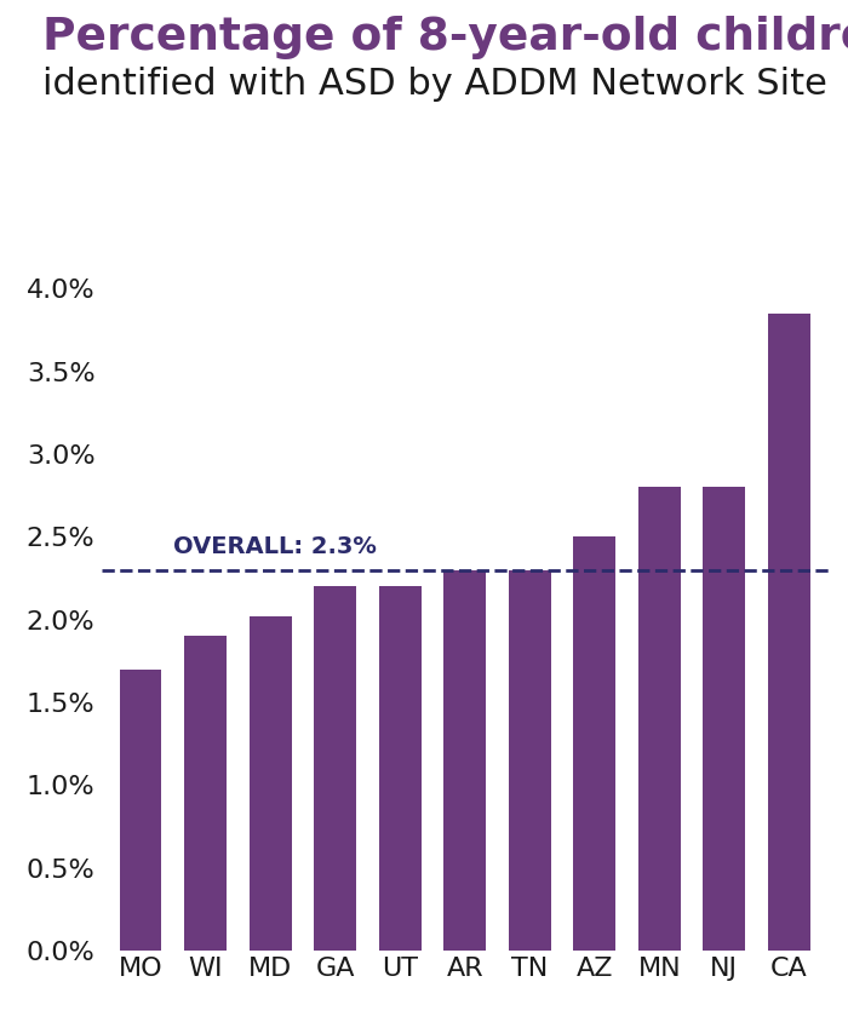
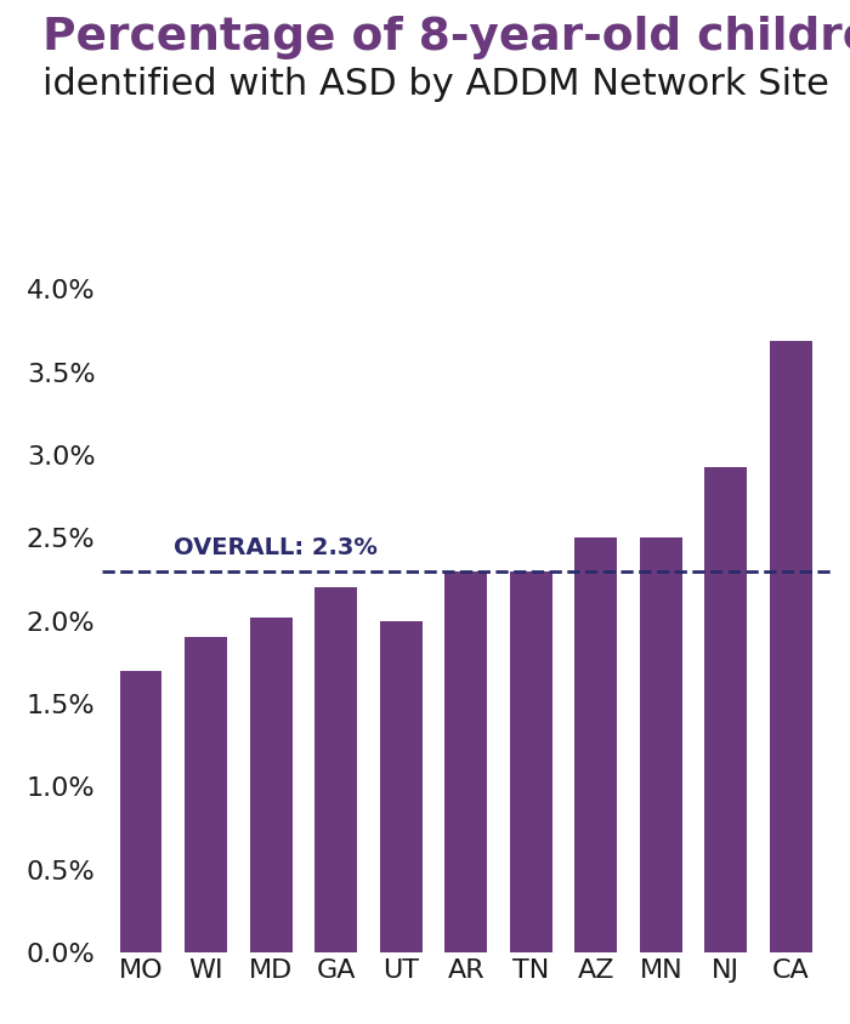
UT: 2.20% -> 2.00%
MN: 2.80% -> 2.50%
NJ: 2.80% -> 2.93%
CA: 3.85% -> 3.69%
